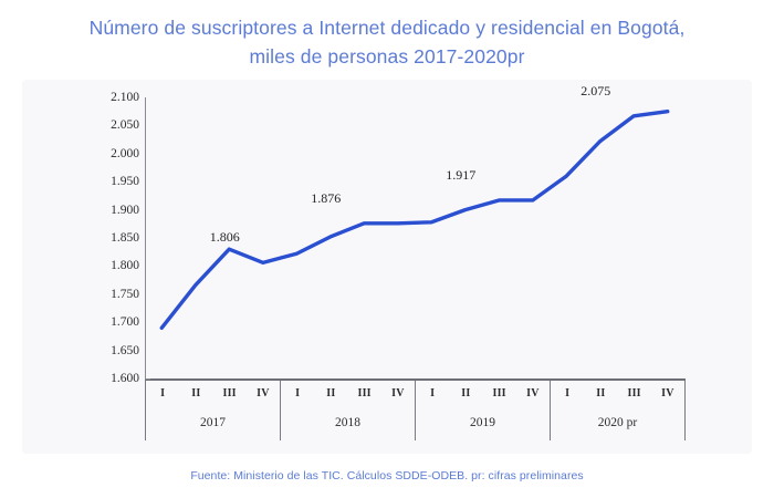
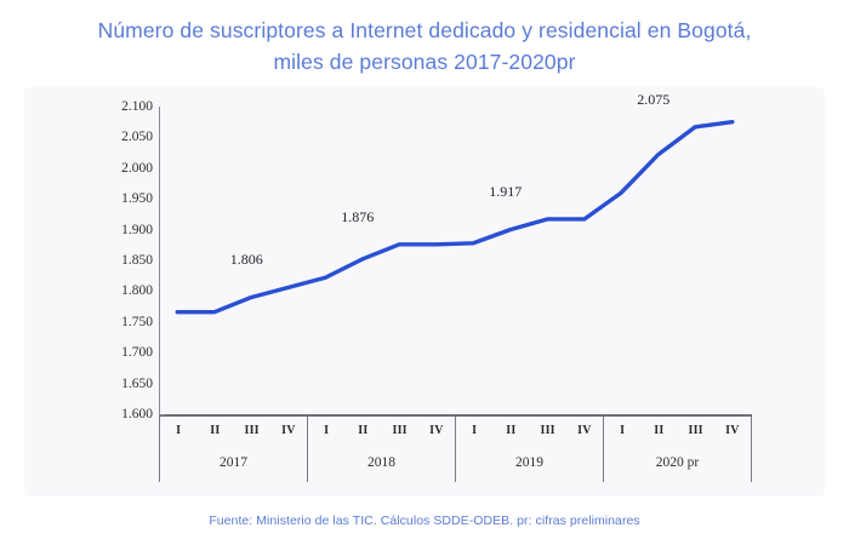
2017 I: 1690 -> 1770
2017 III: 1830 -> 1790
